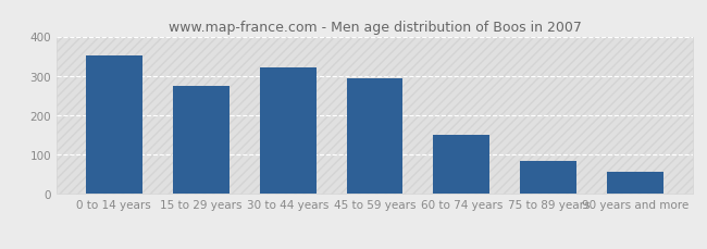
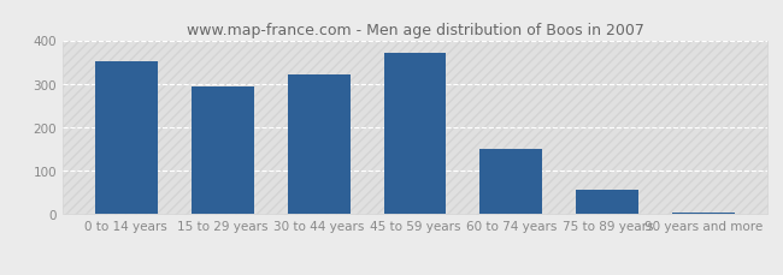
15 to 29 years: 275 -> 293
45 to 59 years: 295 -> 372
75 to 89 years: 85 -> 57
90 years and more: 55 -> 5
